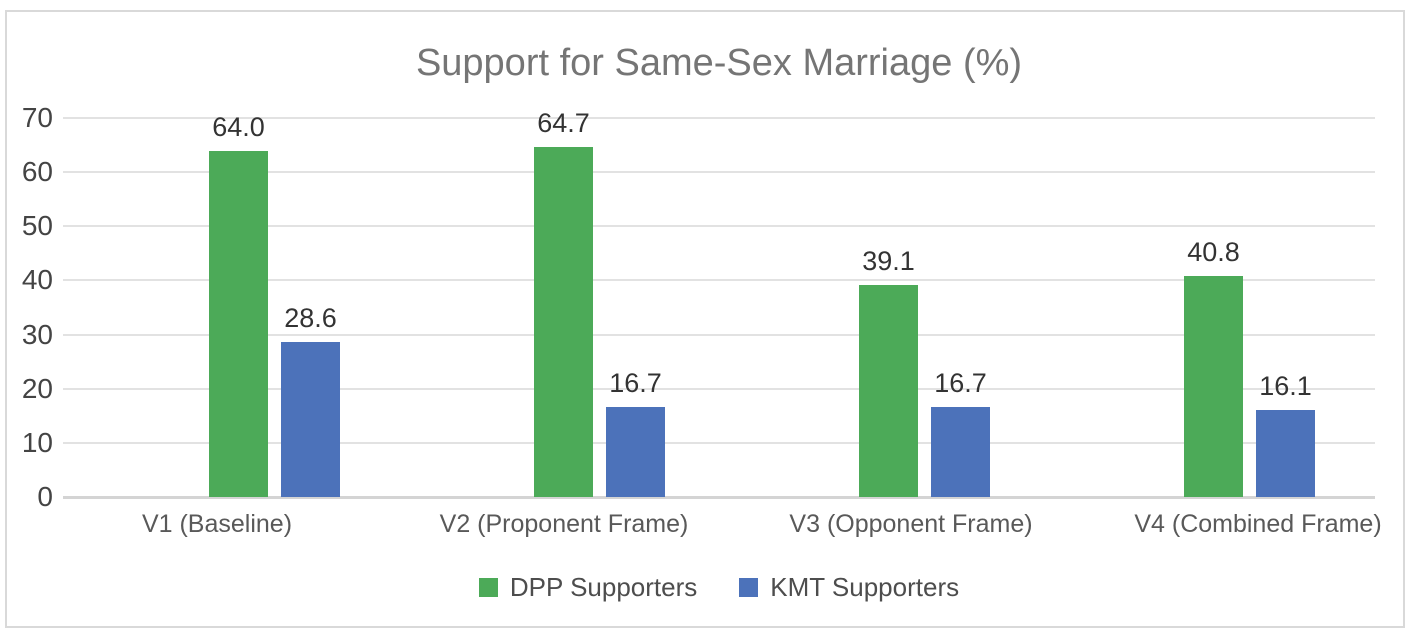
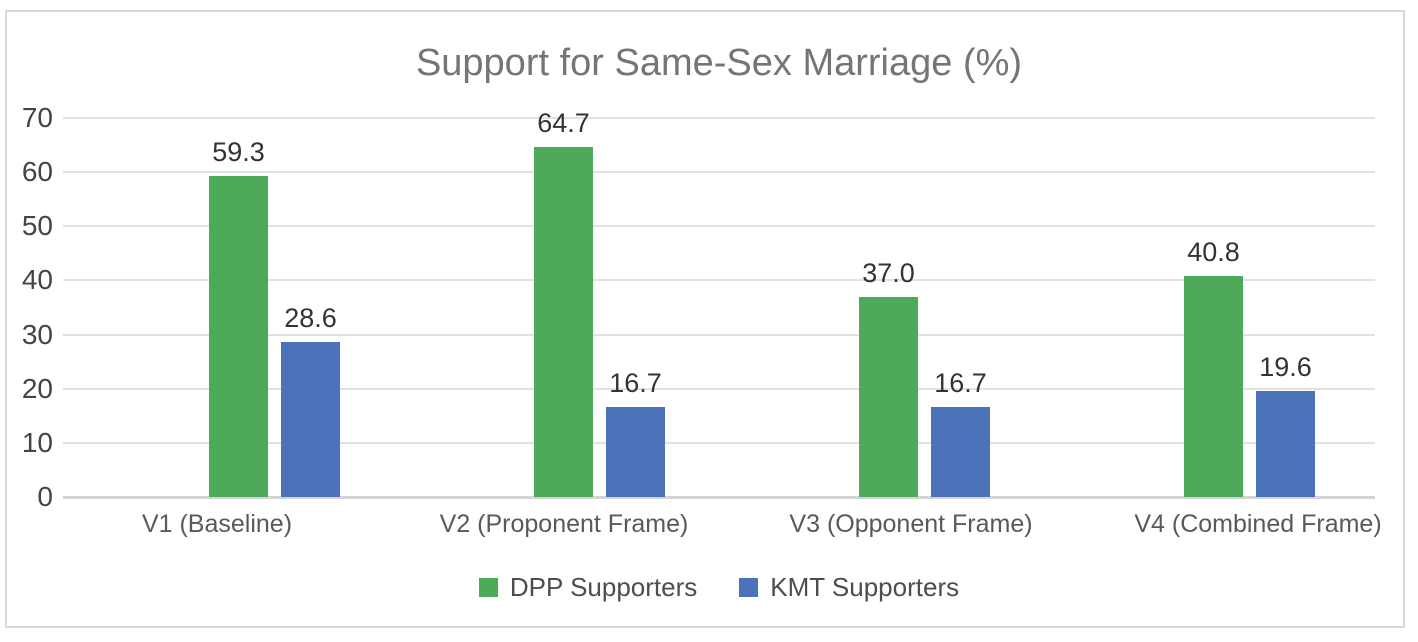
DPP Supporters/V1 (Baseline): 64.0 -> 59.3
DPP Supporters/V3 (Opponent Frame): 39.1 -> 37.0
KMT Supporters/V4 (Combined Frame): 16.1 -> 19.6
